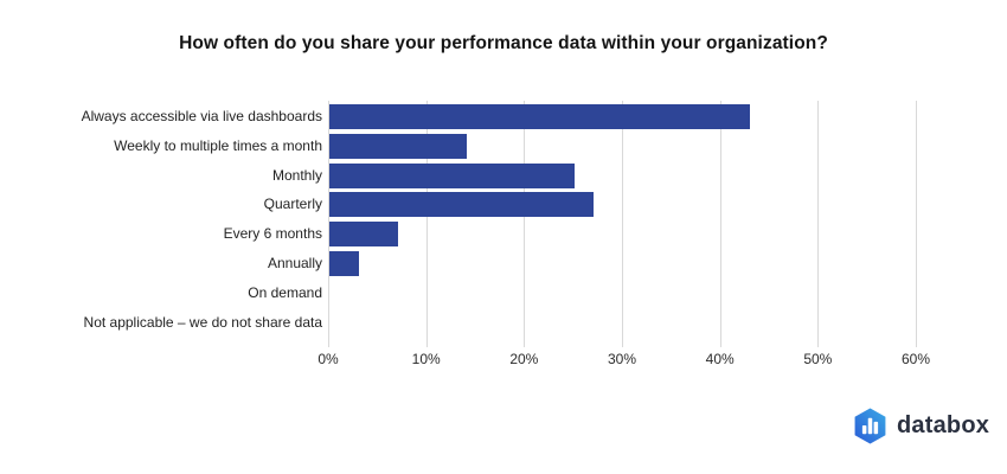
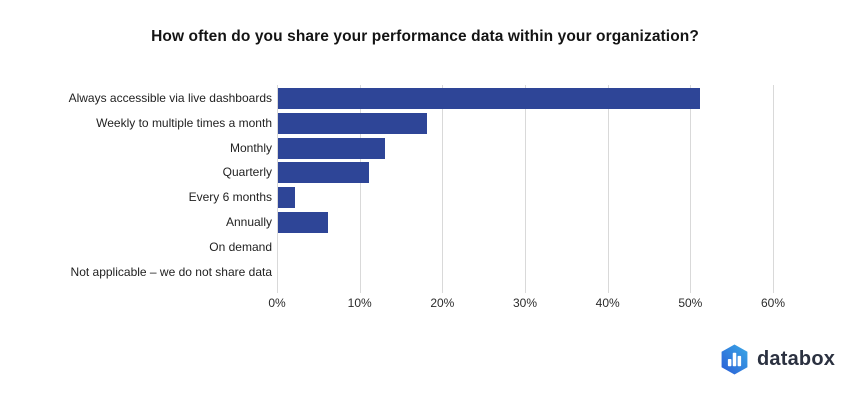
Always accessible via live dashboards: 43% -> 51%
Weekly to multiple times a month: 14% -> 18%
Monthly: 25% -> 13%
Quarterly: 27% -> 11%
Every 6 months: 7% -> 2%
Annually: 3% -> 6%
